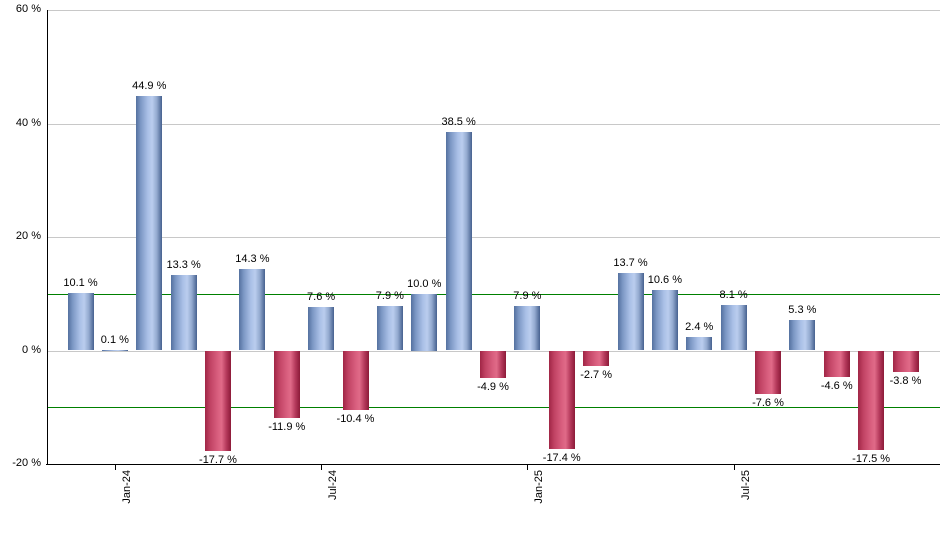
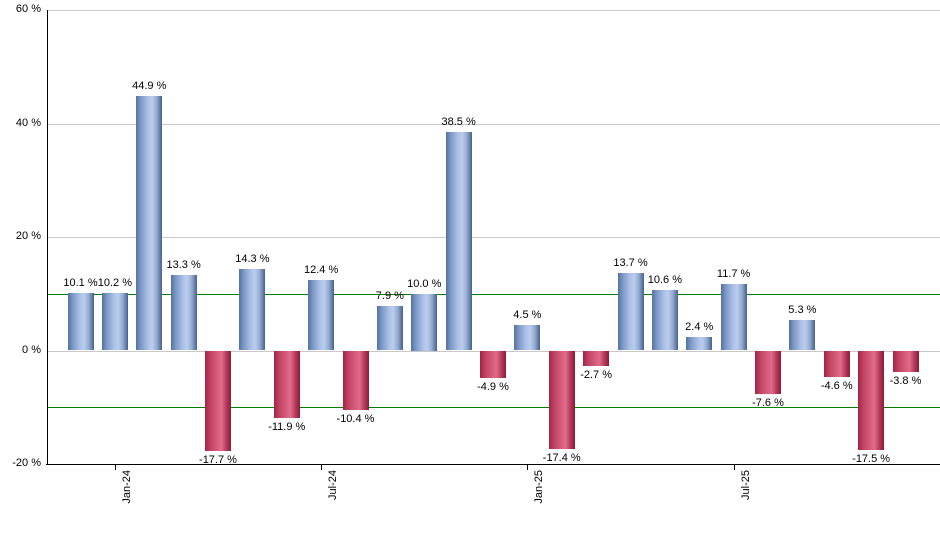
Jan-24: 0.1 -> 10.2
Jul-24: 7.6 -> 12.4
Jan-25: 7.9 -> 4.5
Jul-25: 8.1 -> 11.7
